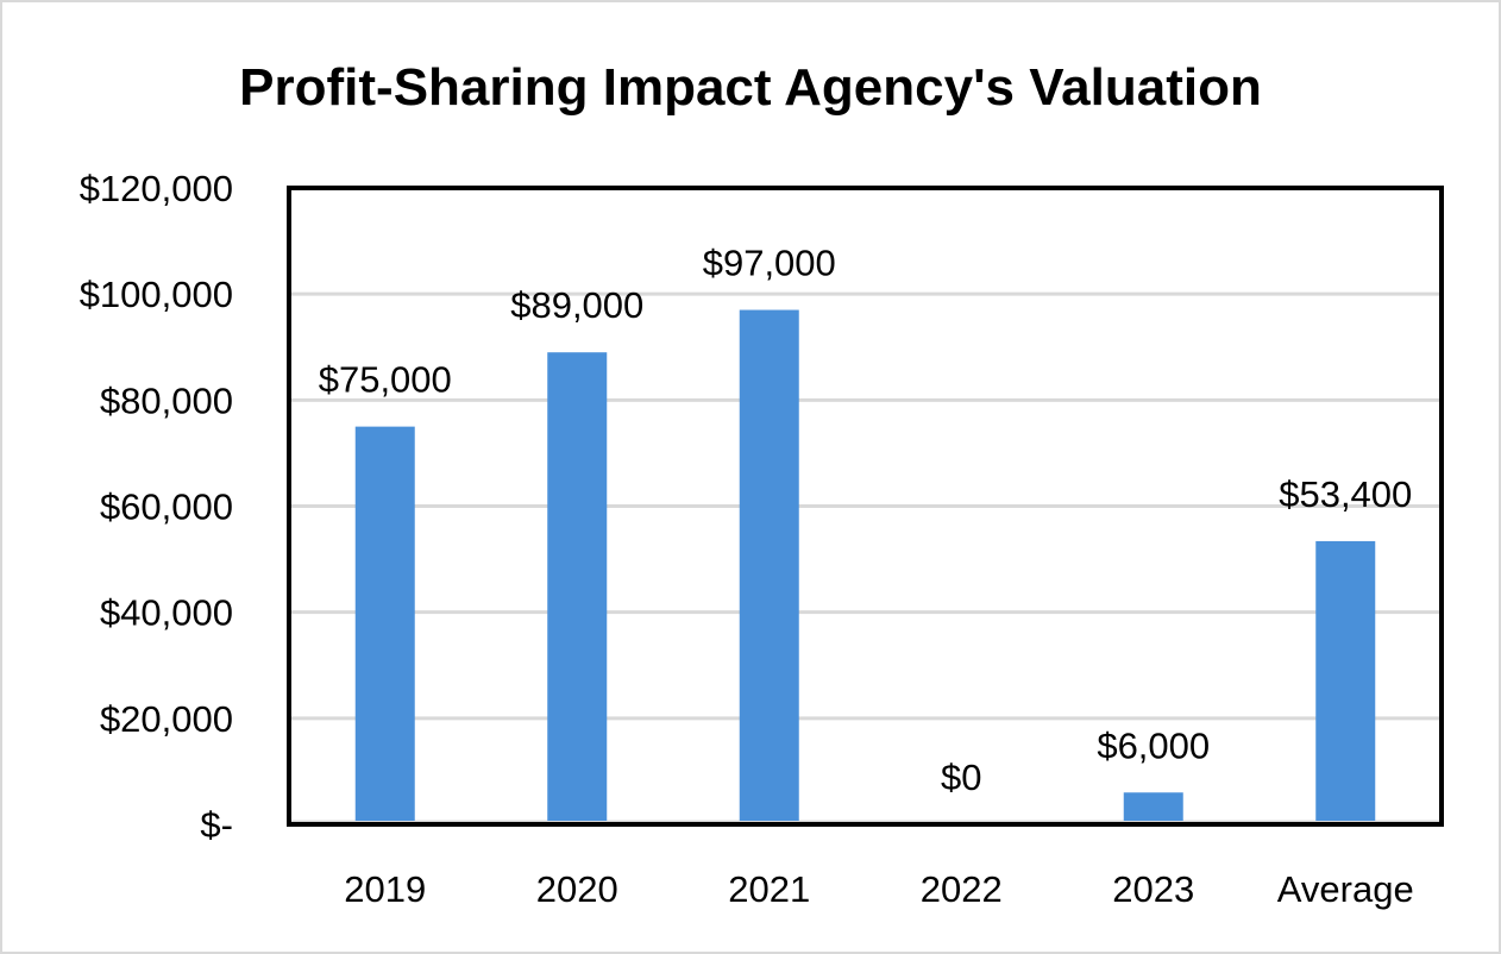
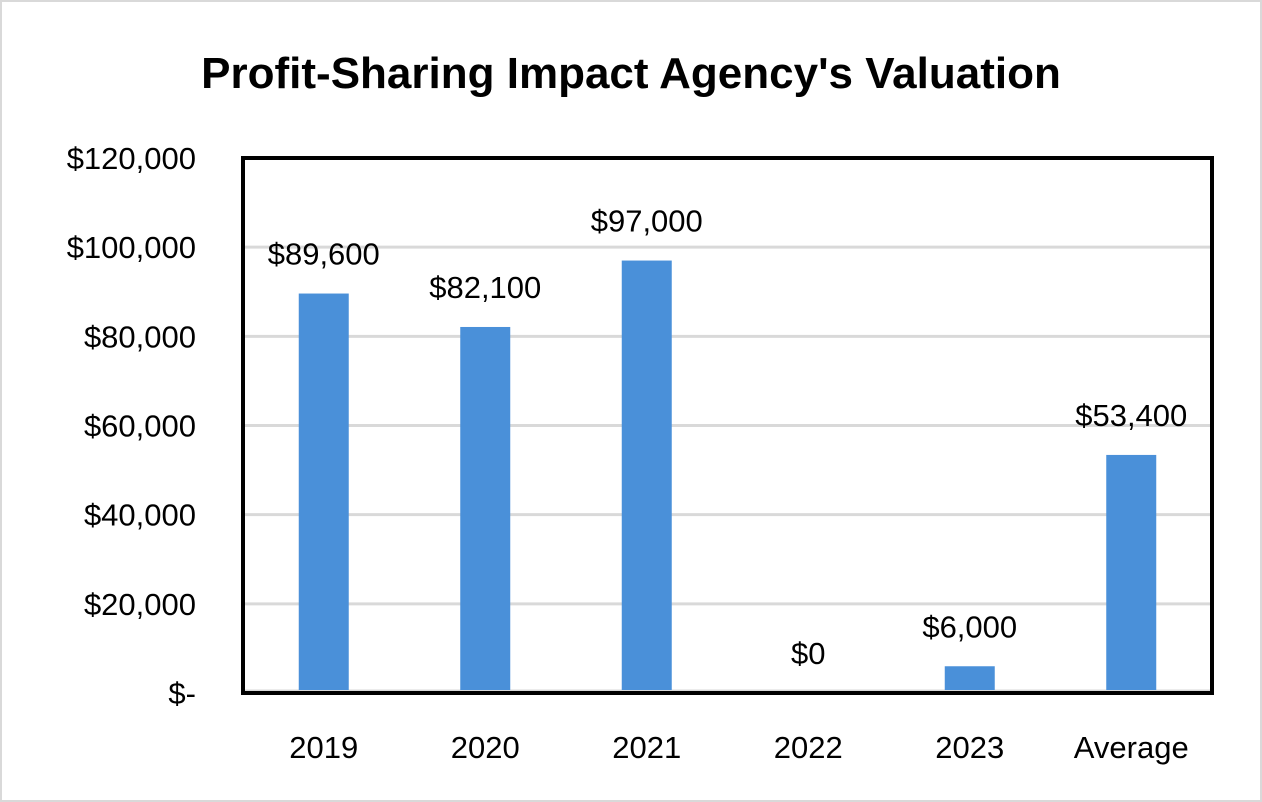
2019: $75,000 -> $89,600
2020: $89,000 -> $82,100
